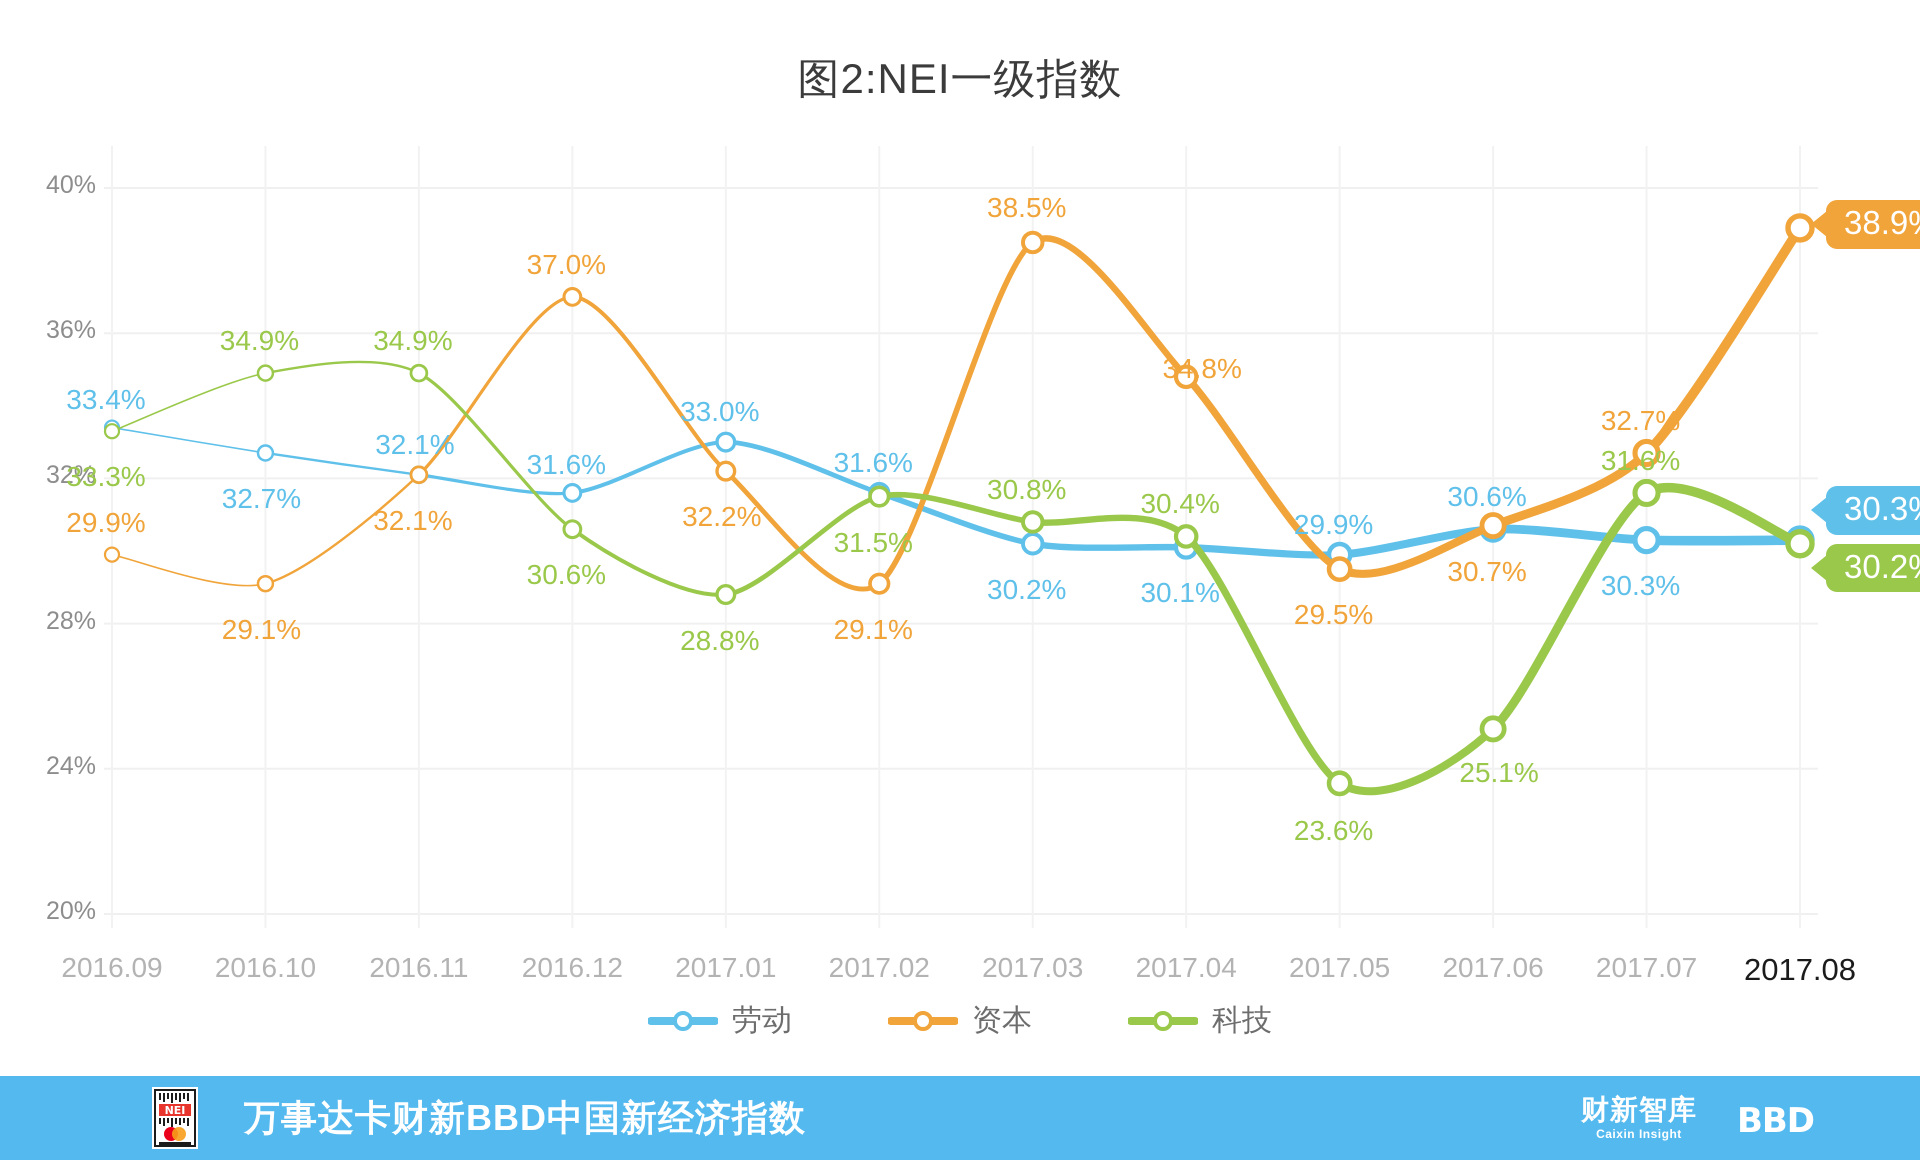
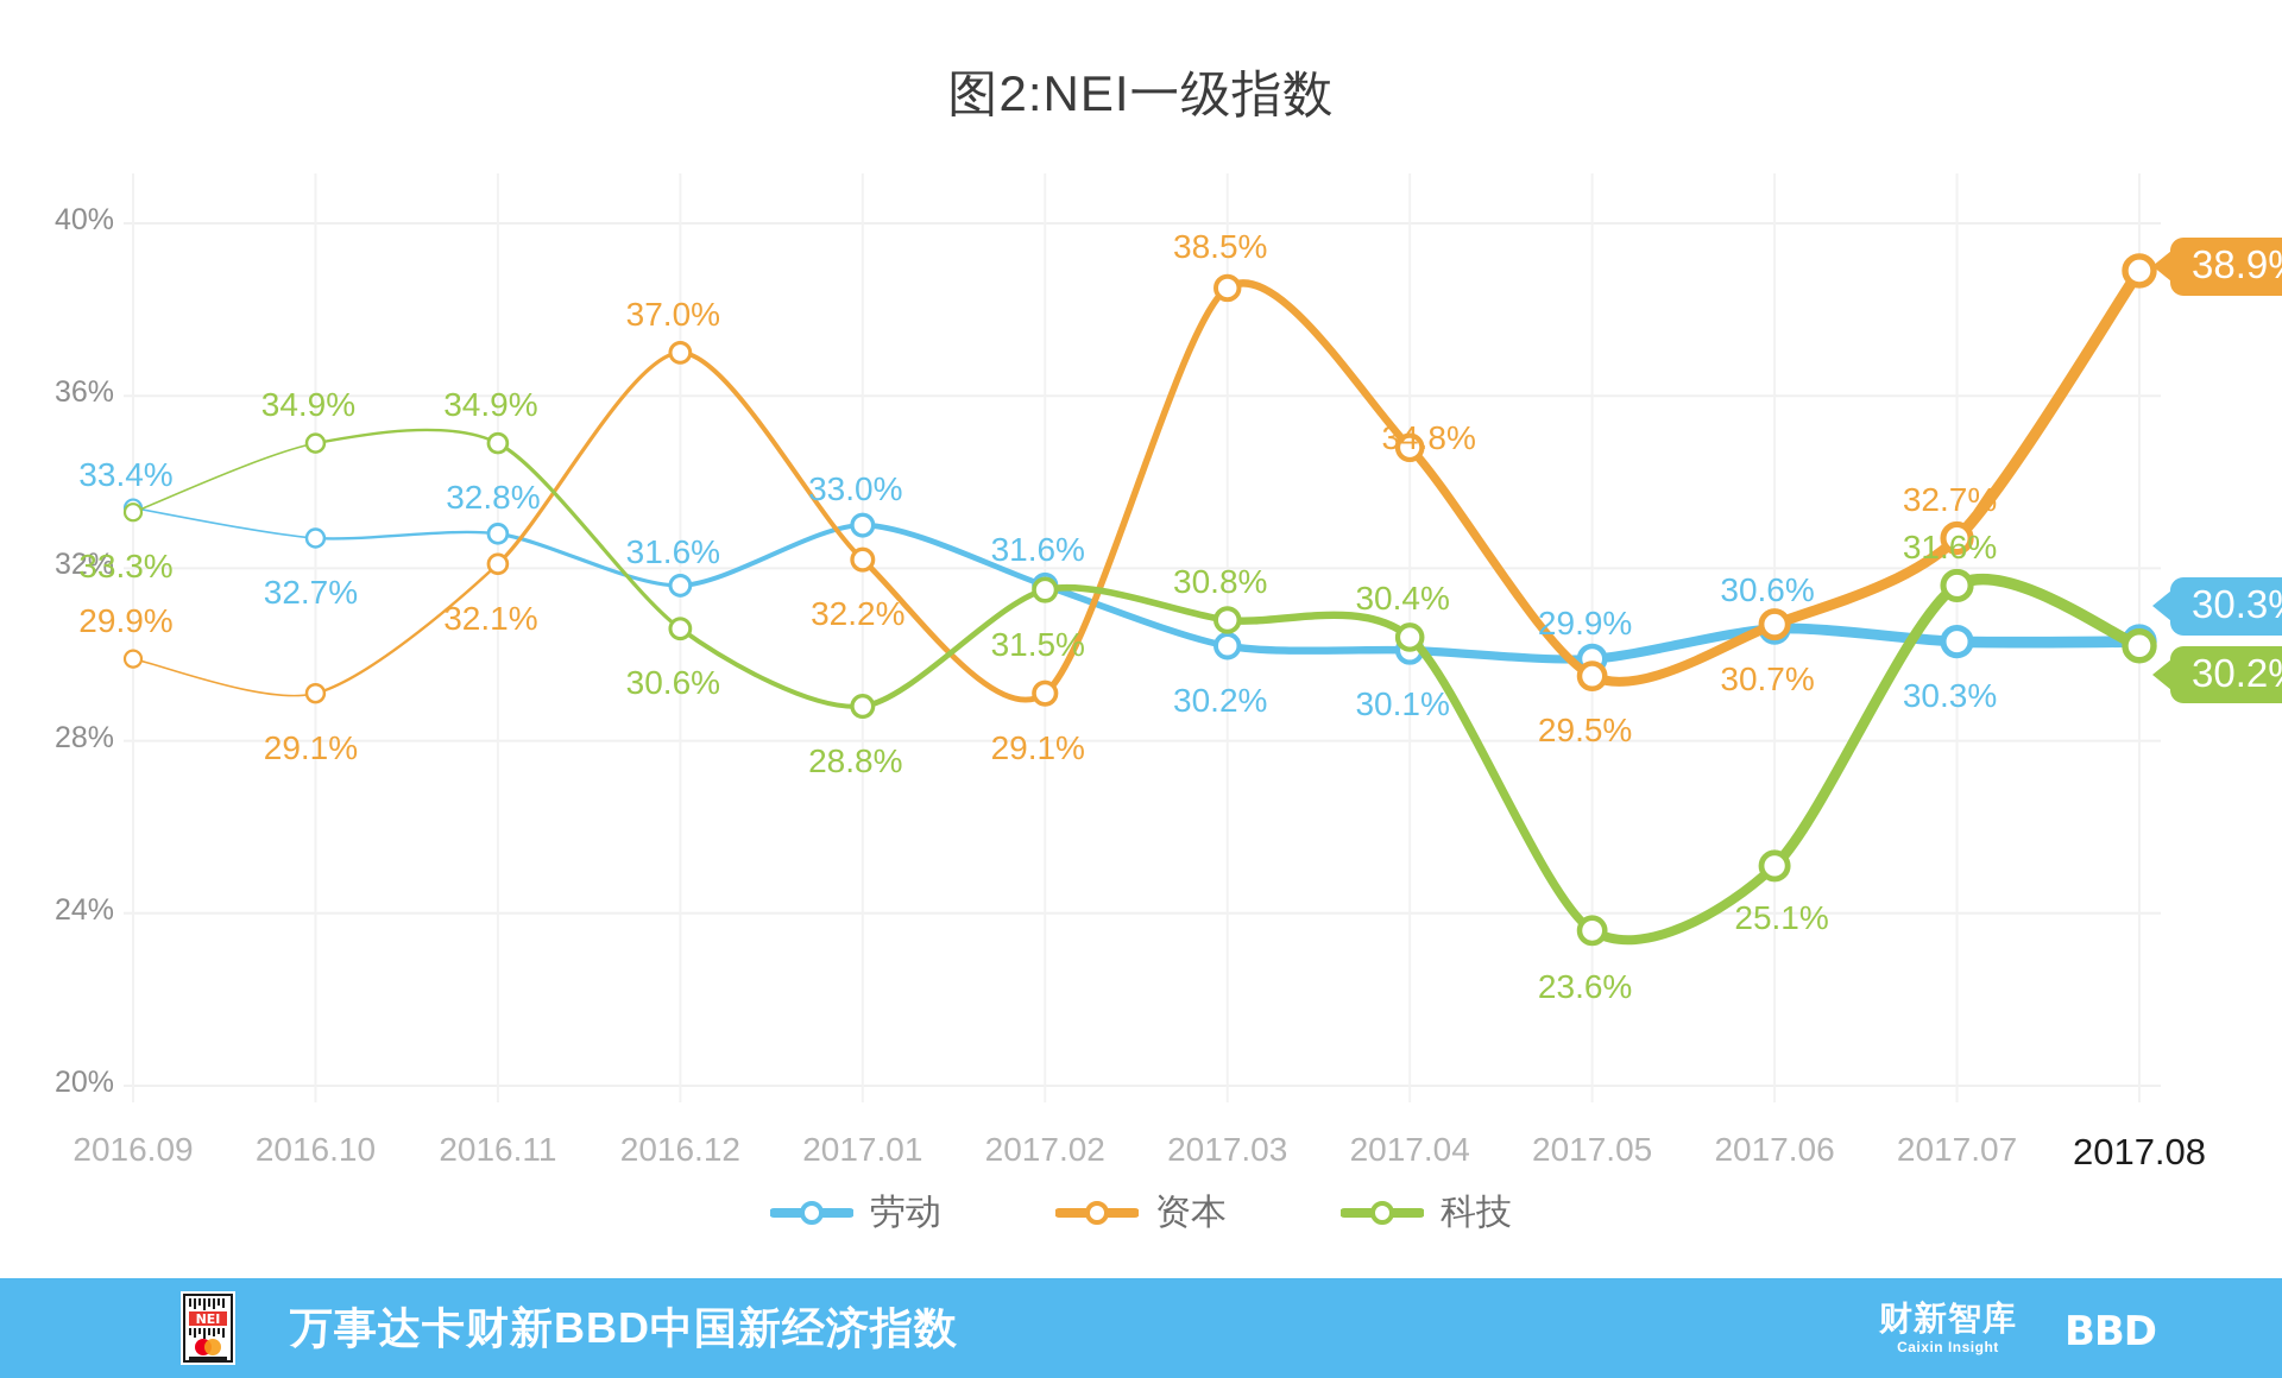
劳动/2016.11: 32.1% -> 32.8%
